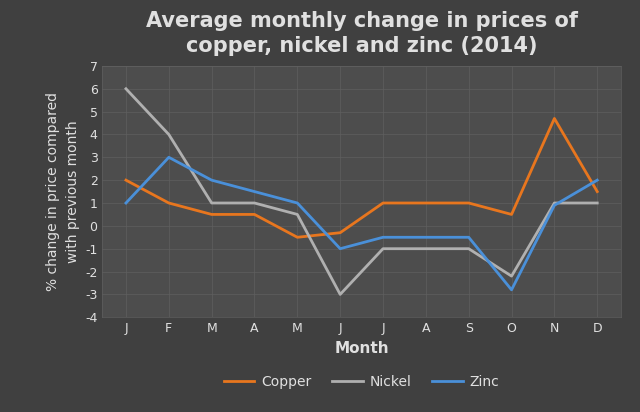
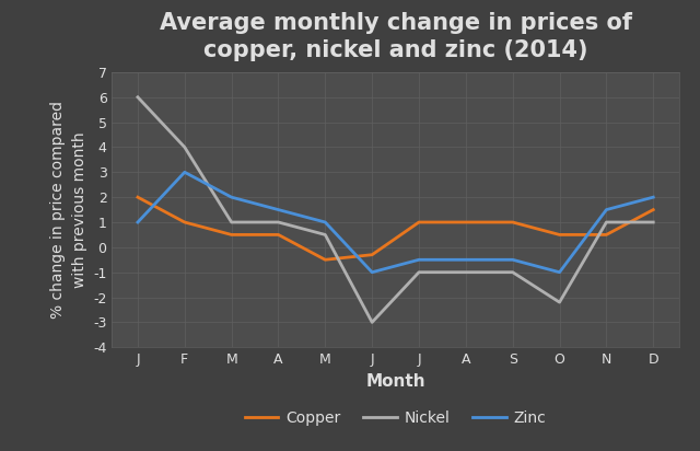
Zinc/O: -2.8 -> -1.0
Copper/N: 4.7 -> 0.5
Zinc/N: 0.9 -> 1.5
